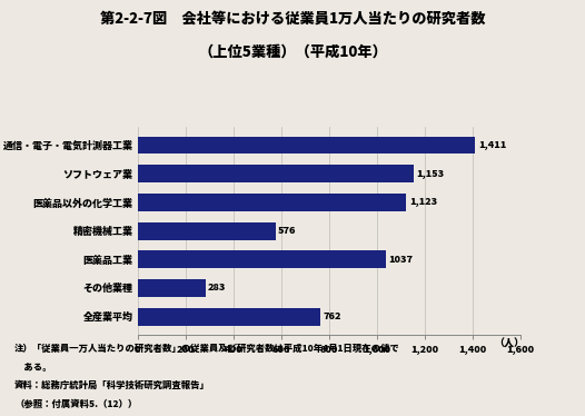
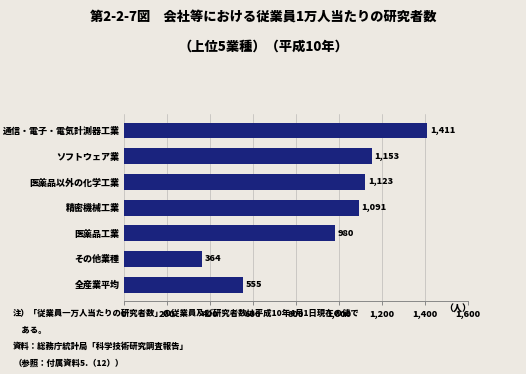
精密機械工業: 576 -> 1,091
医薬品工業: 1037 -> 980
その他業種: 283 -> 364
全産業平均: 762 -> 555
